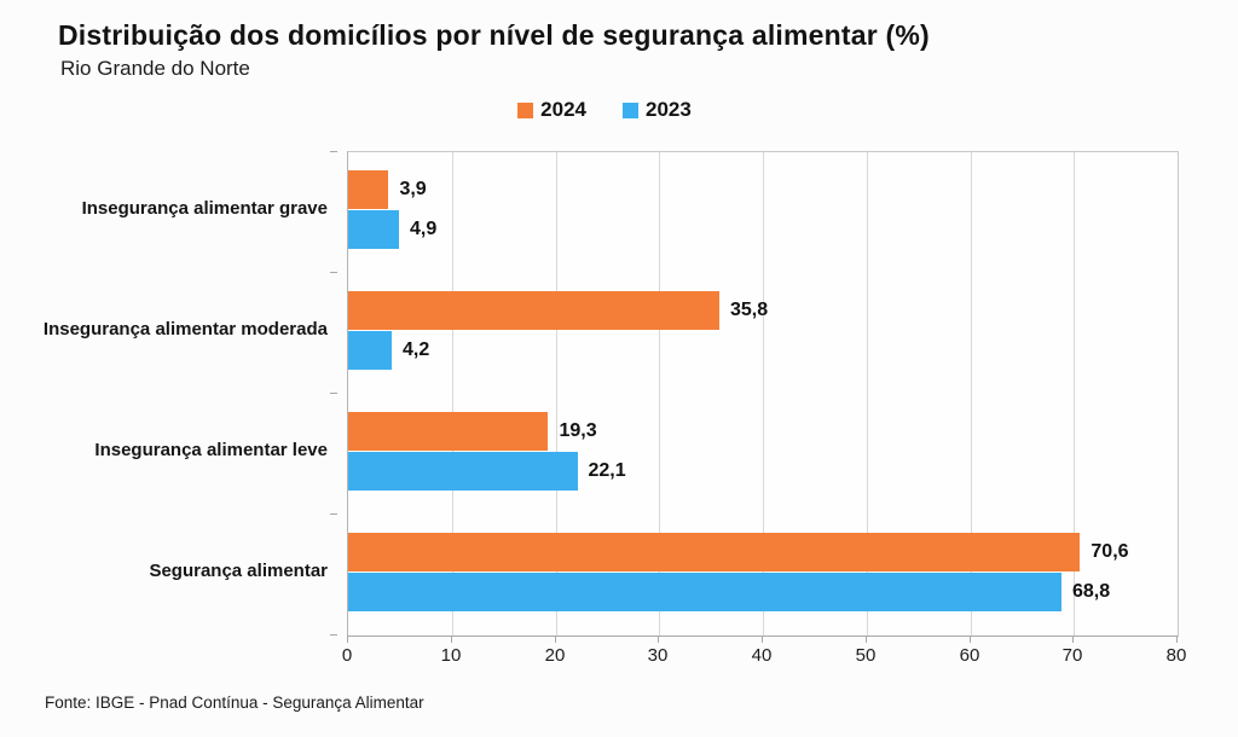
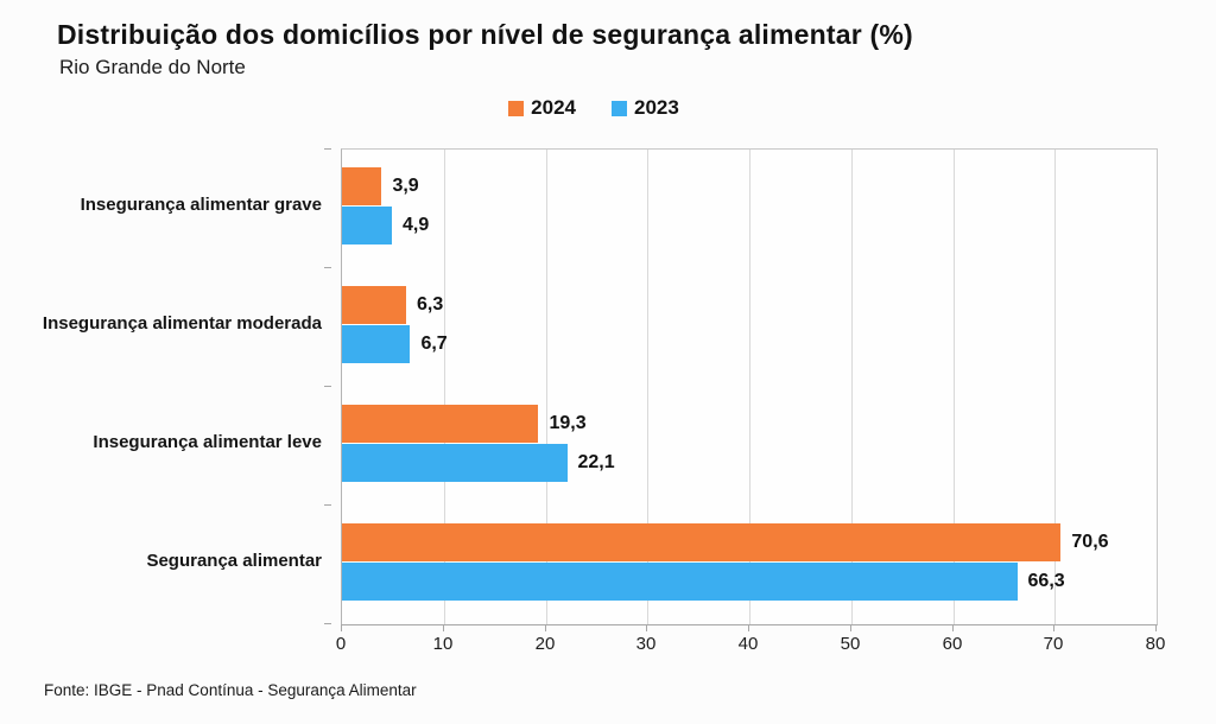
2024/Insegurança alimentar moderada: 35,8 -> 6,3
2023/Insegurança alimentar moderada: 4,2 -> 6,7
2023/Segurança alimentar: 68,8 -> 66,3
